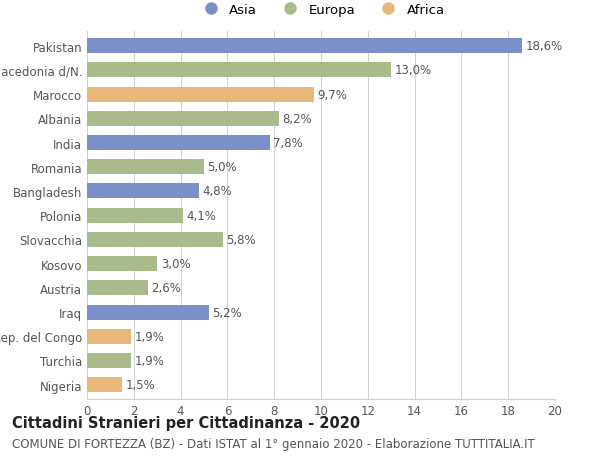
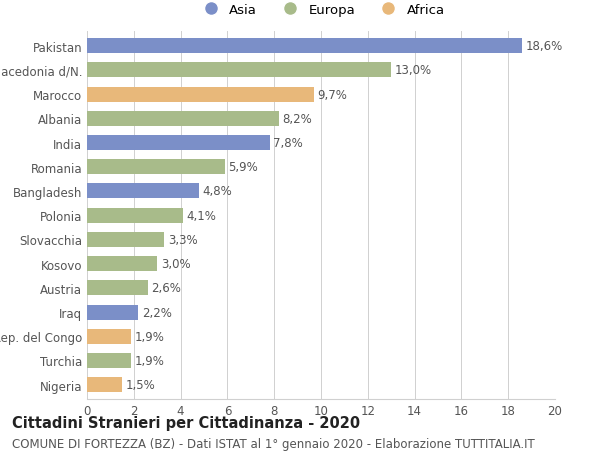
Romania: 5,0% -> 5,9%
Slovacchia: 5,8% -> 3,3%
Iraq: 5,2% -> 2,2%
